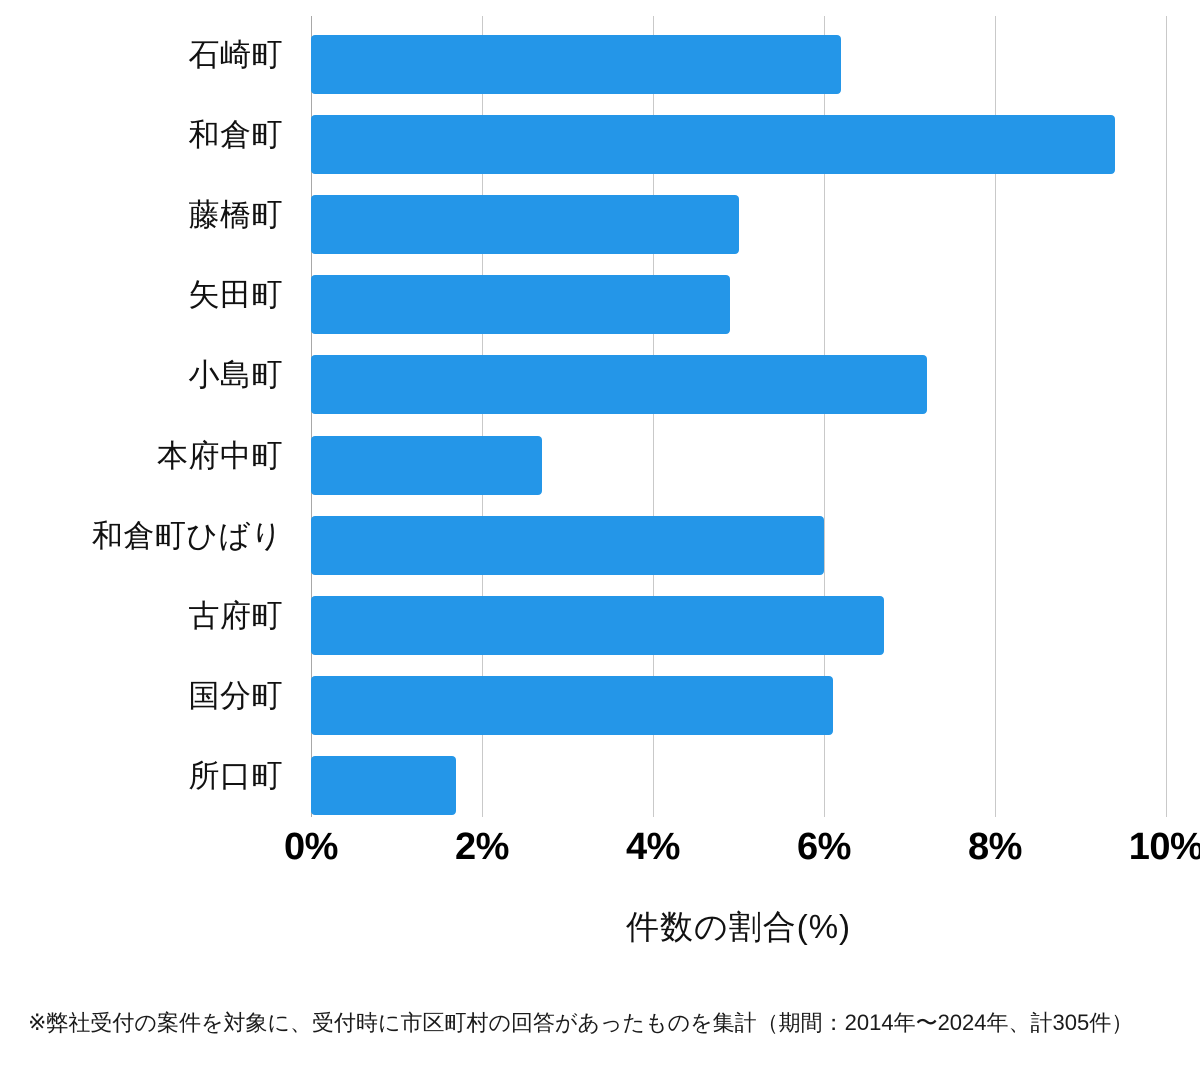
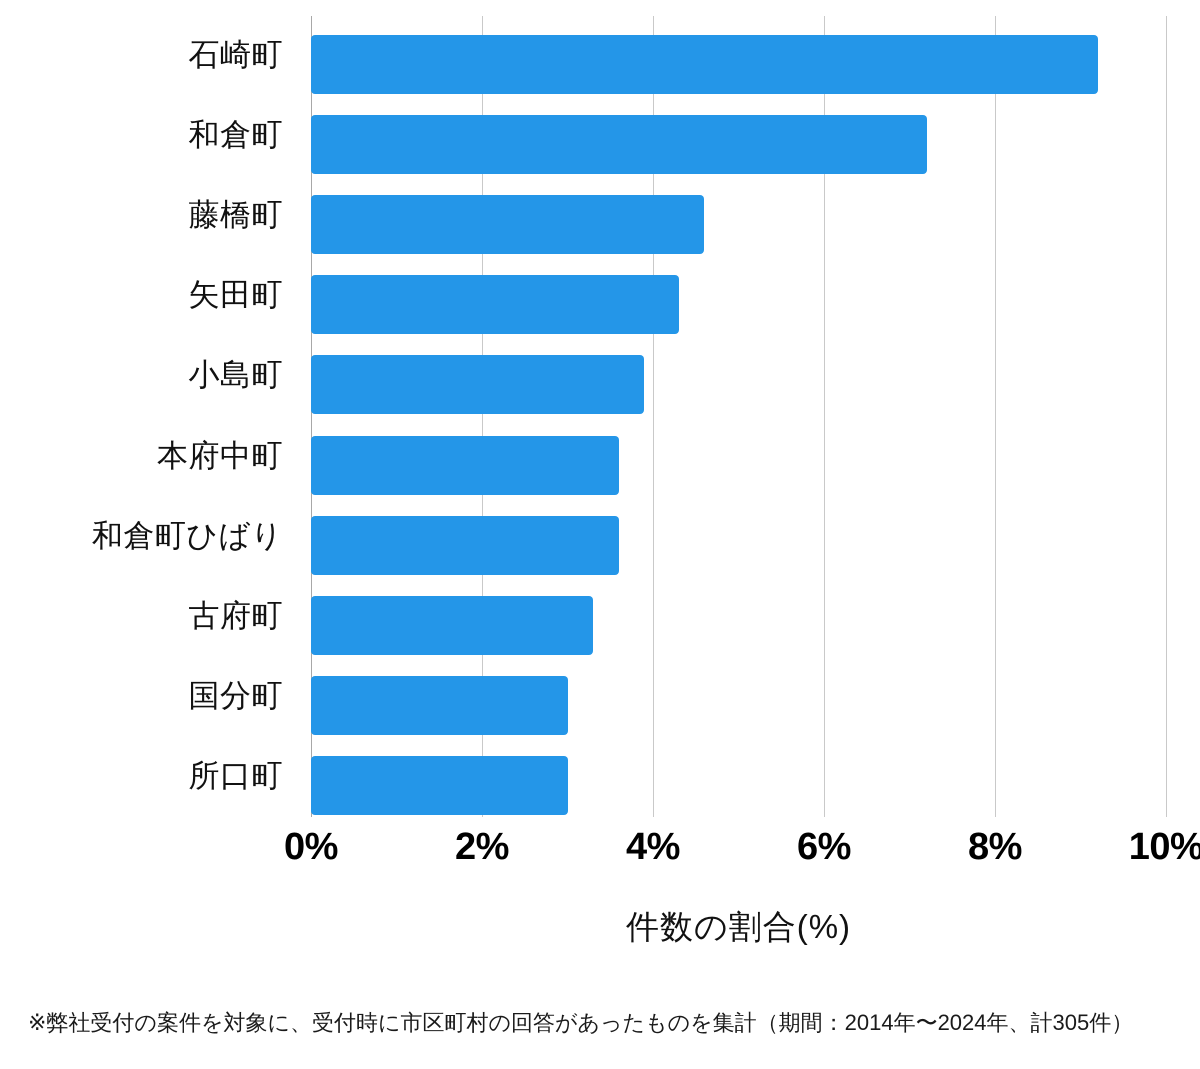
石崎町: 6.2% -> 9.2%
和倉町: 9.4% -> 7.2%
藤橋町: 5.0% -> 4.6%
矢田町: 4.9% -> 4.3%
小島町: 7.2% -> 3.9%
本府中町: 2.7% -> 3.6%
和倉町ひばり: 6.0% -> 3.6%
古府町: 6.7% -> 3.3%
国分町: 6.1% -> 3.0%
所口町: 1.7% -> 3.0%
